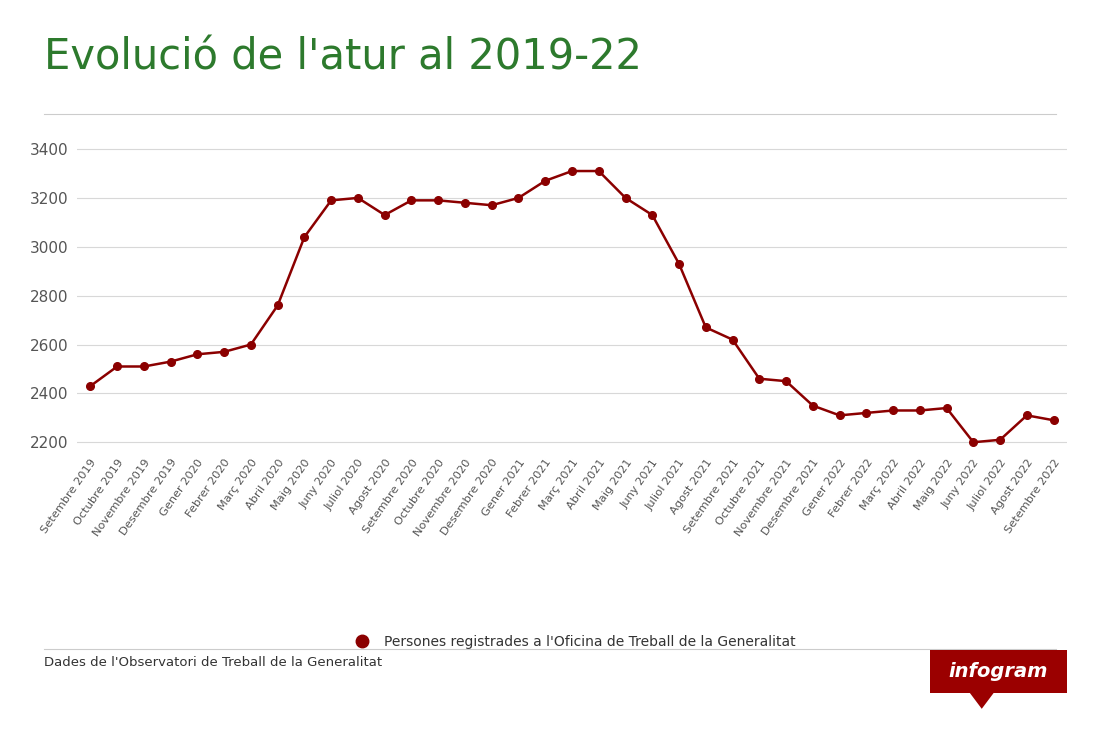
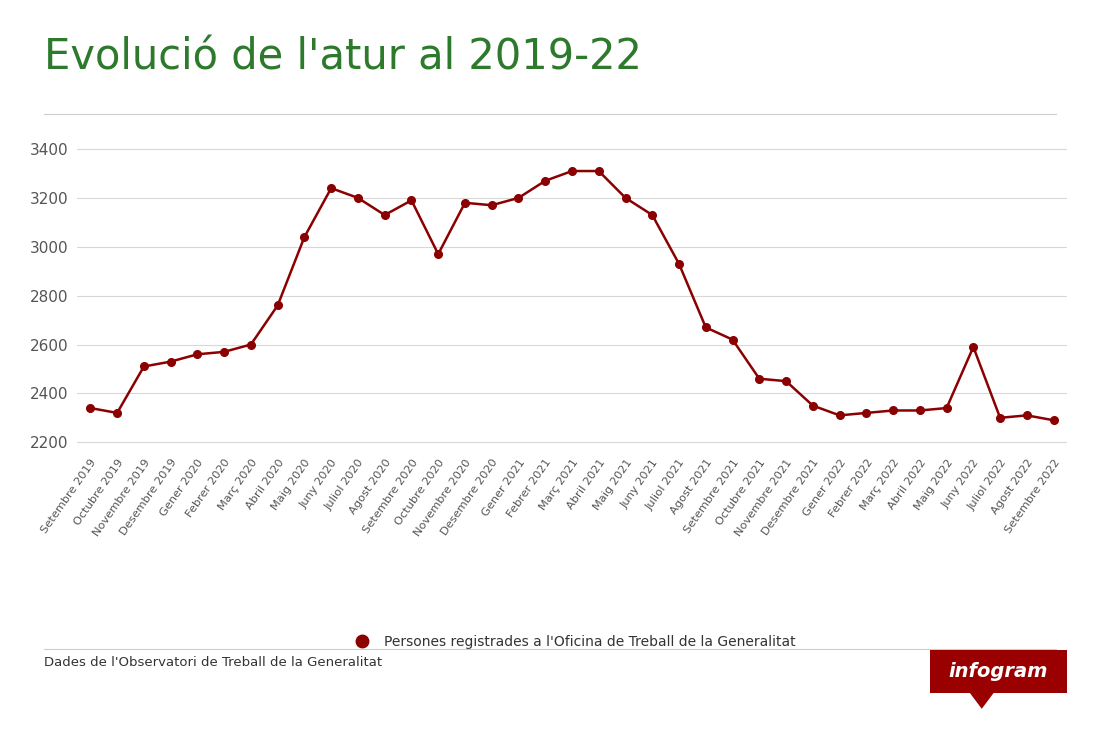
Setembre 2019: 2430 -> 2340
Octubre 2019: 2510 -> 2320
Juny 2020: 3190 -> 3240
Octubre 2020: 3190 -> 2970
Juny 2022: 2200 -> 2590
Juliol 2022: 2210 -> 2300
